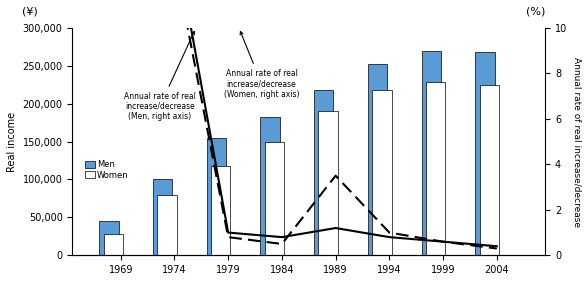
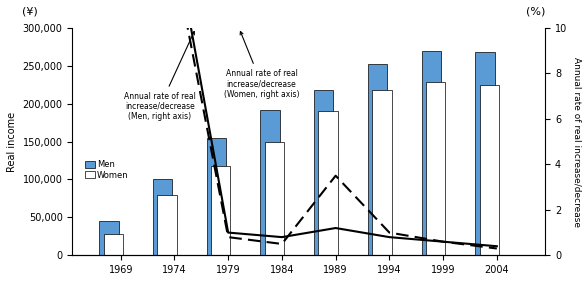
Men/1984: 182,000 -> 192,000
